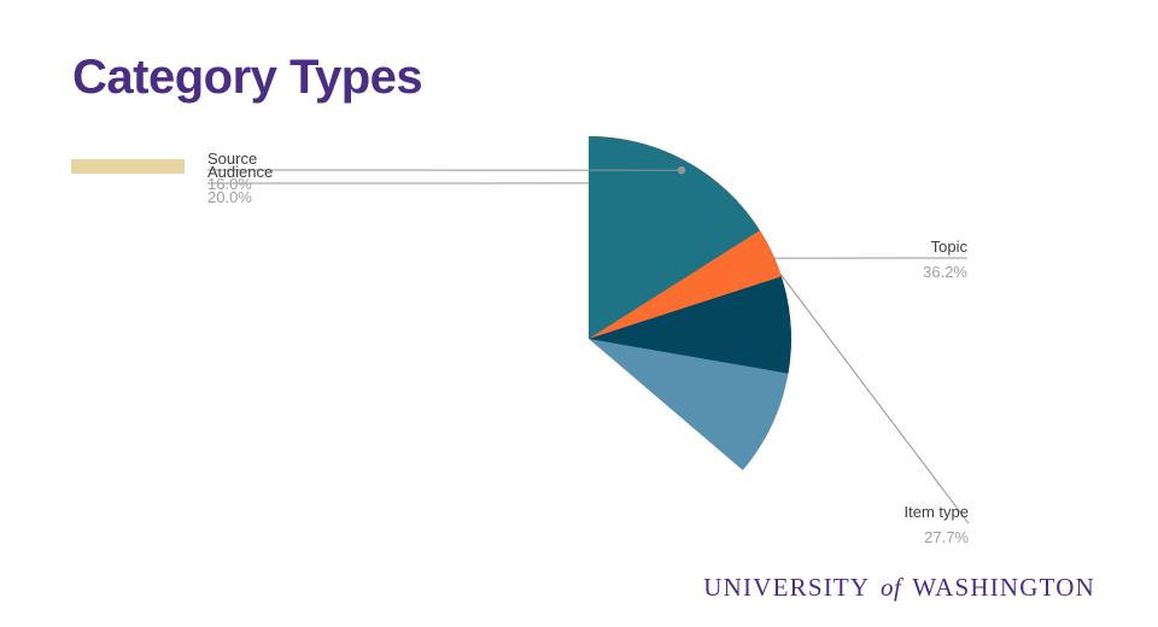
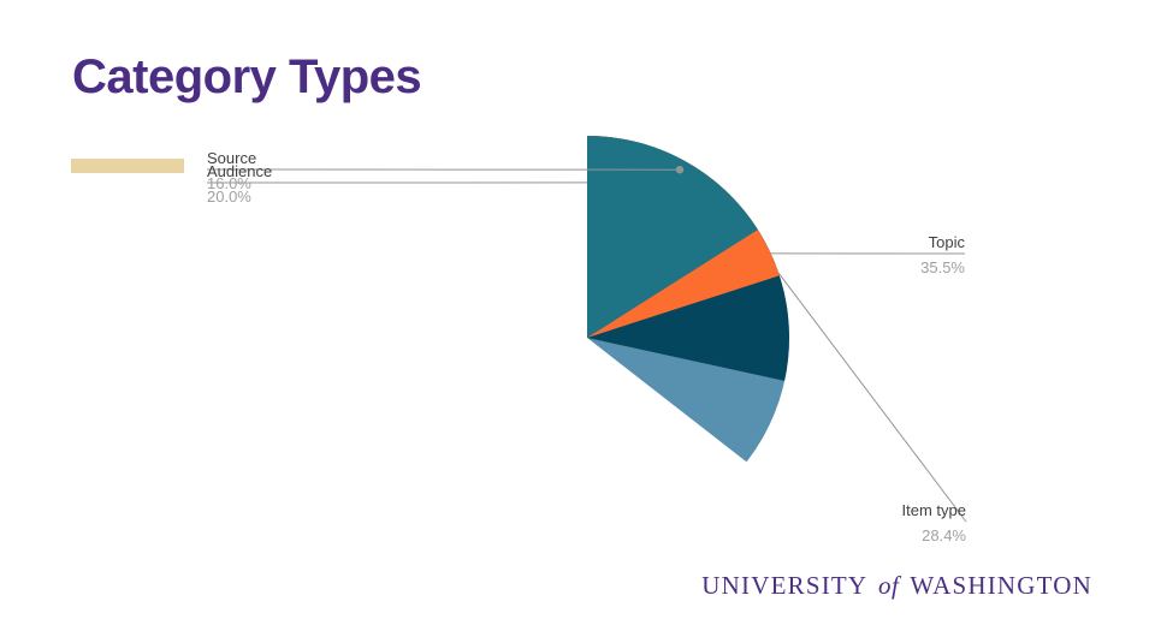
Topic: 36.2% -> 35.5%
Item type: 27.7% -> 28.4%
